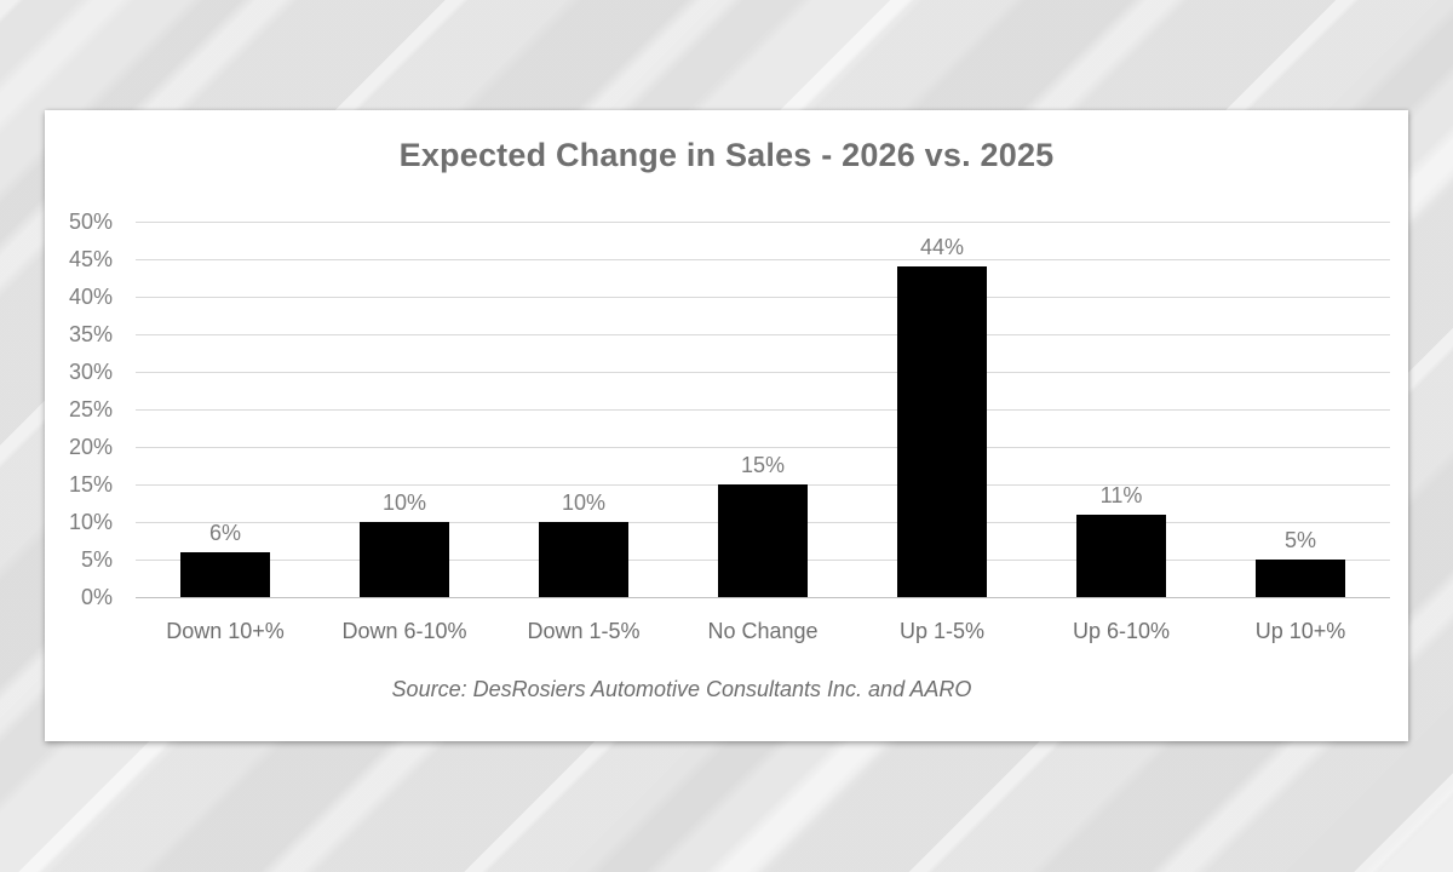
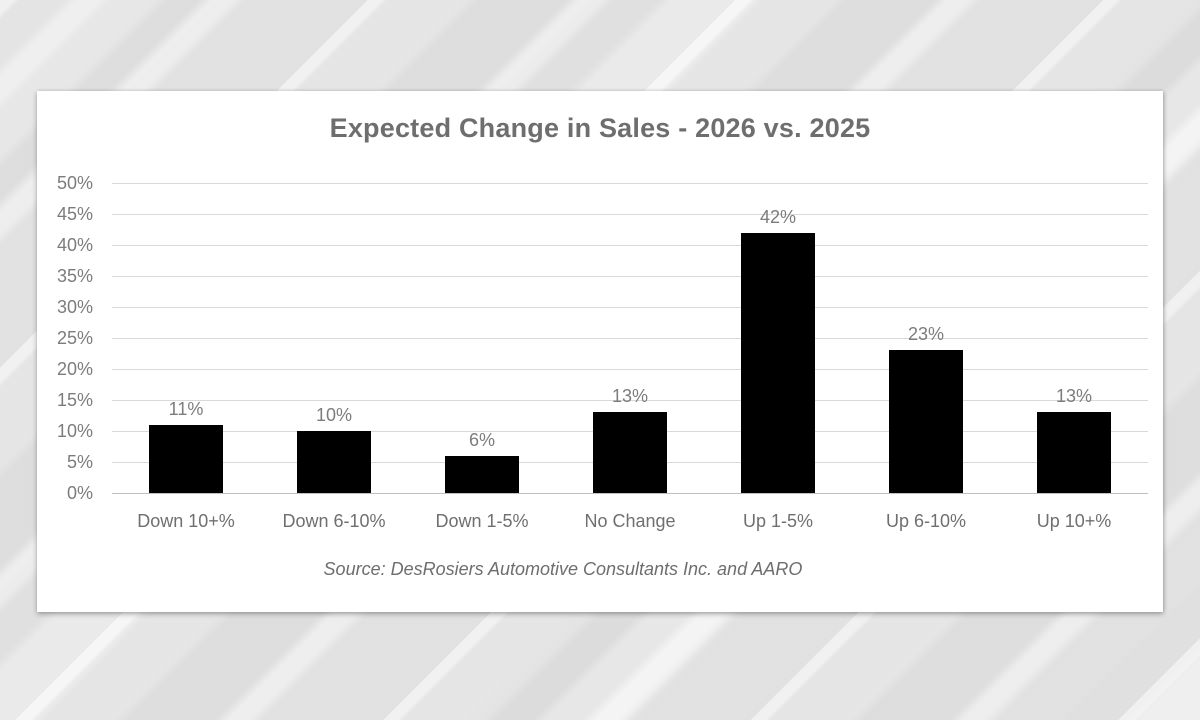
Down 10+%: 6% -> 11%
Down 1-5%: 10% -> 6%
No Change: 15% -> 13%
Up 1-5%: 44% -> 42%
Up 6-10%: 11% -> 23%
Up 10+%: 5% -> 13%
